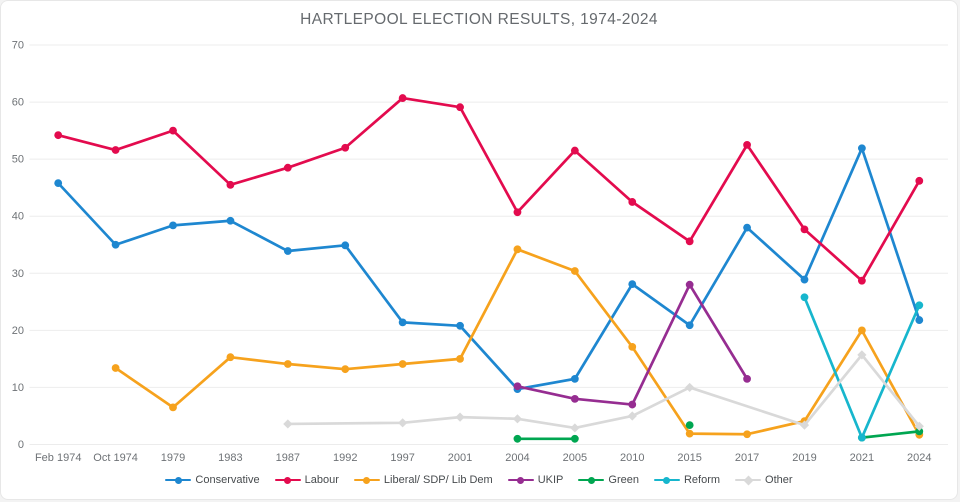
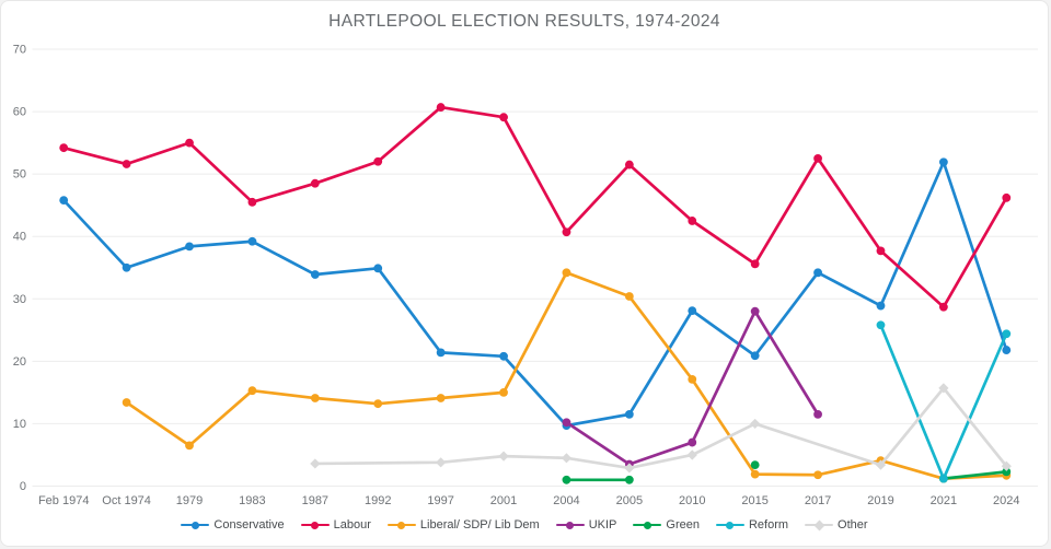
UKIP/2005: 8 -> 4
Conservative/2017: 38 -> 34
Liberal/ SDP/ Lib Dem/2021: 20 -> 1
